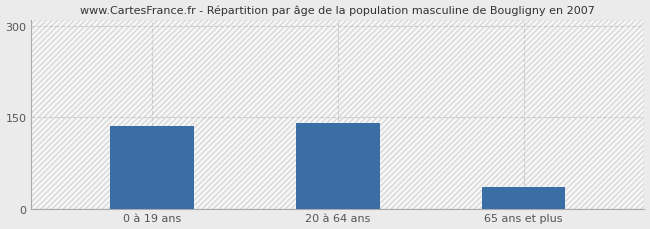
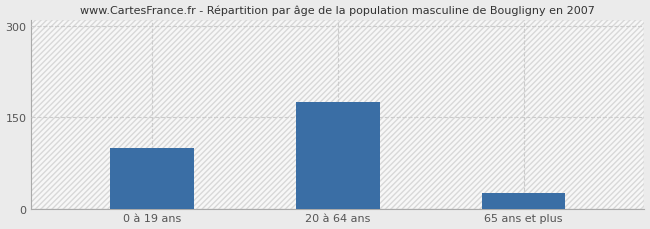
0 à 19 ans: 136 -> 100
20 à 64 ans: 140 -> 175
65 ans et plus: 36 -> 25
